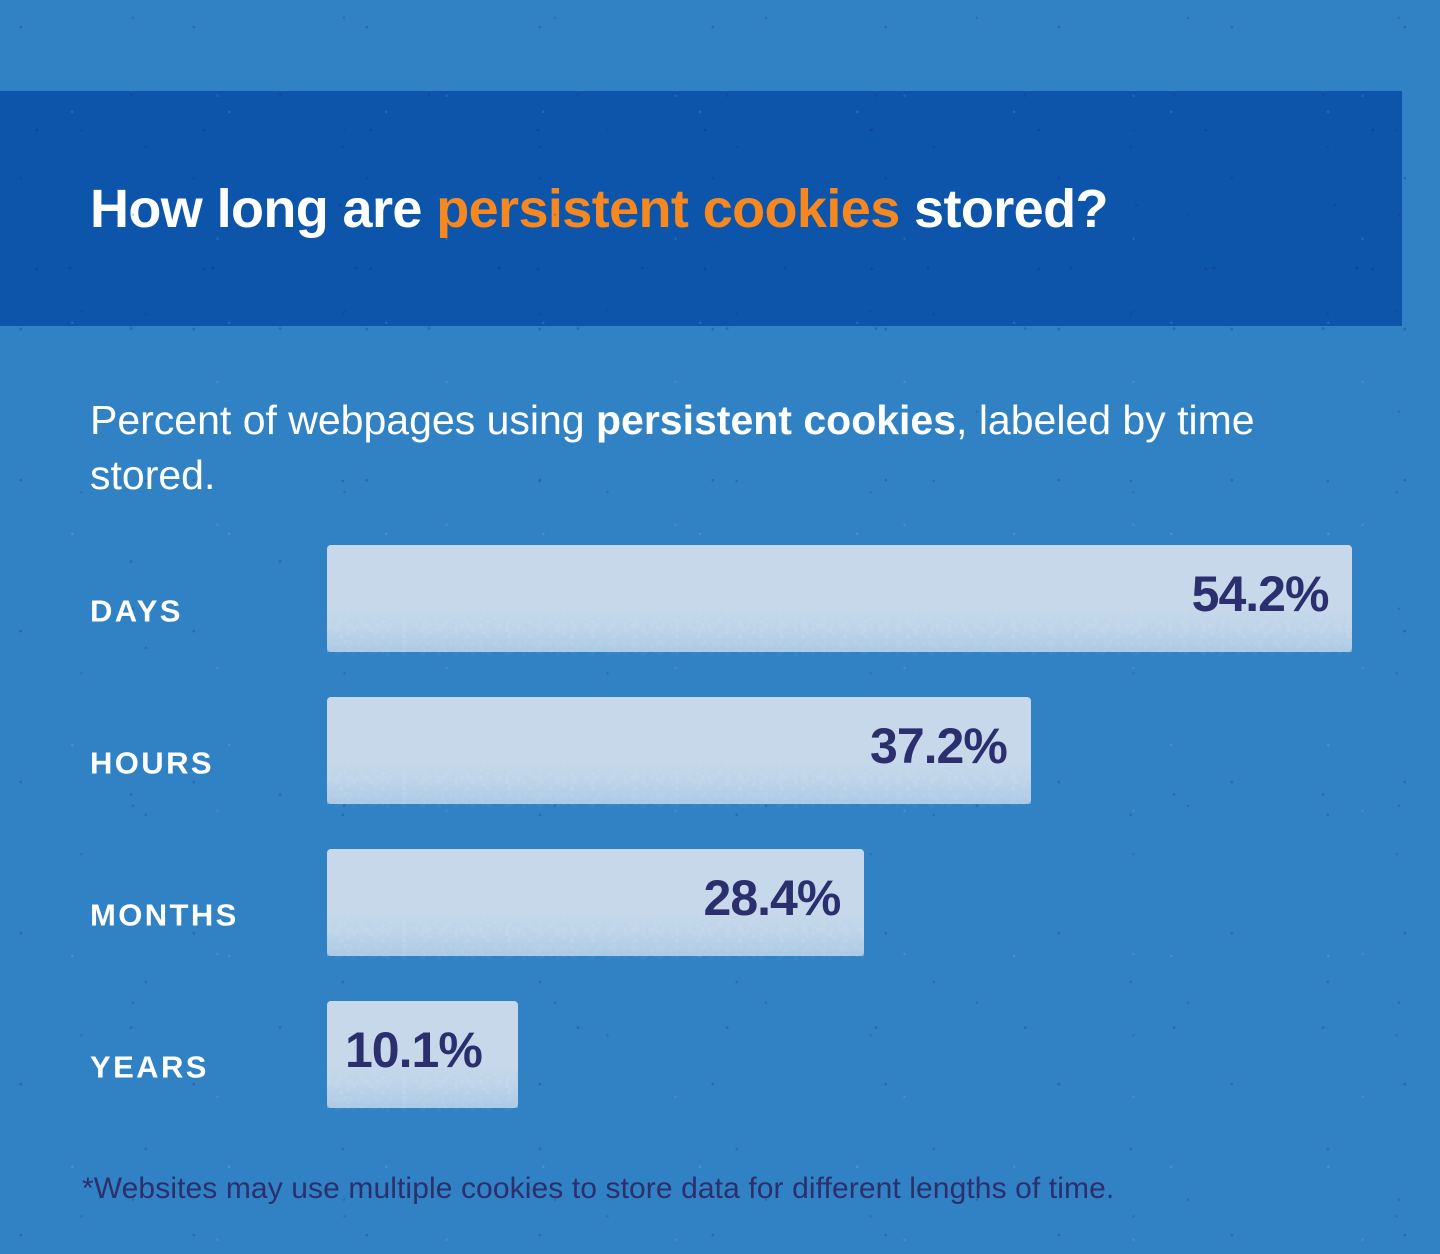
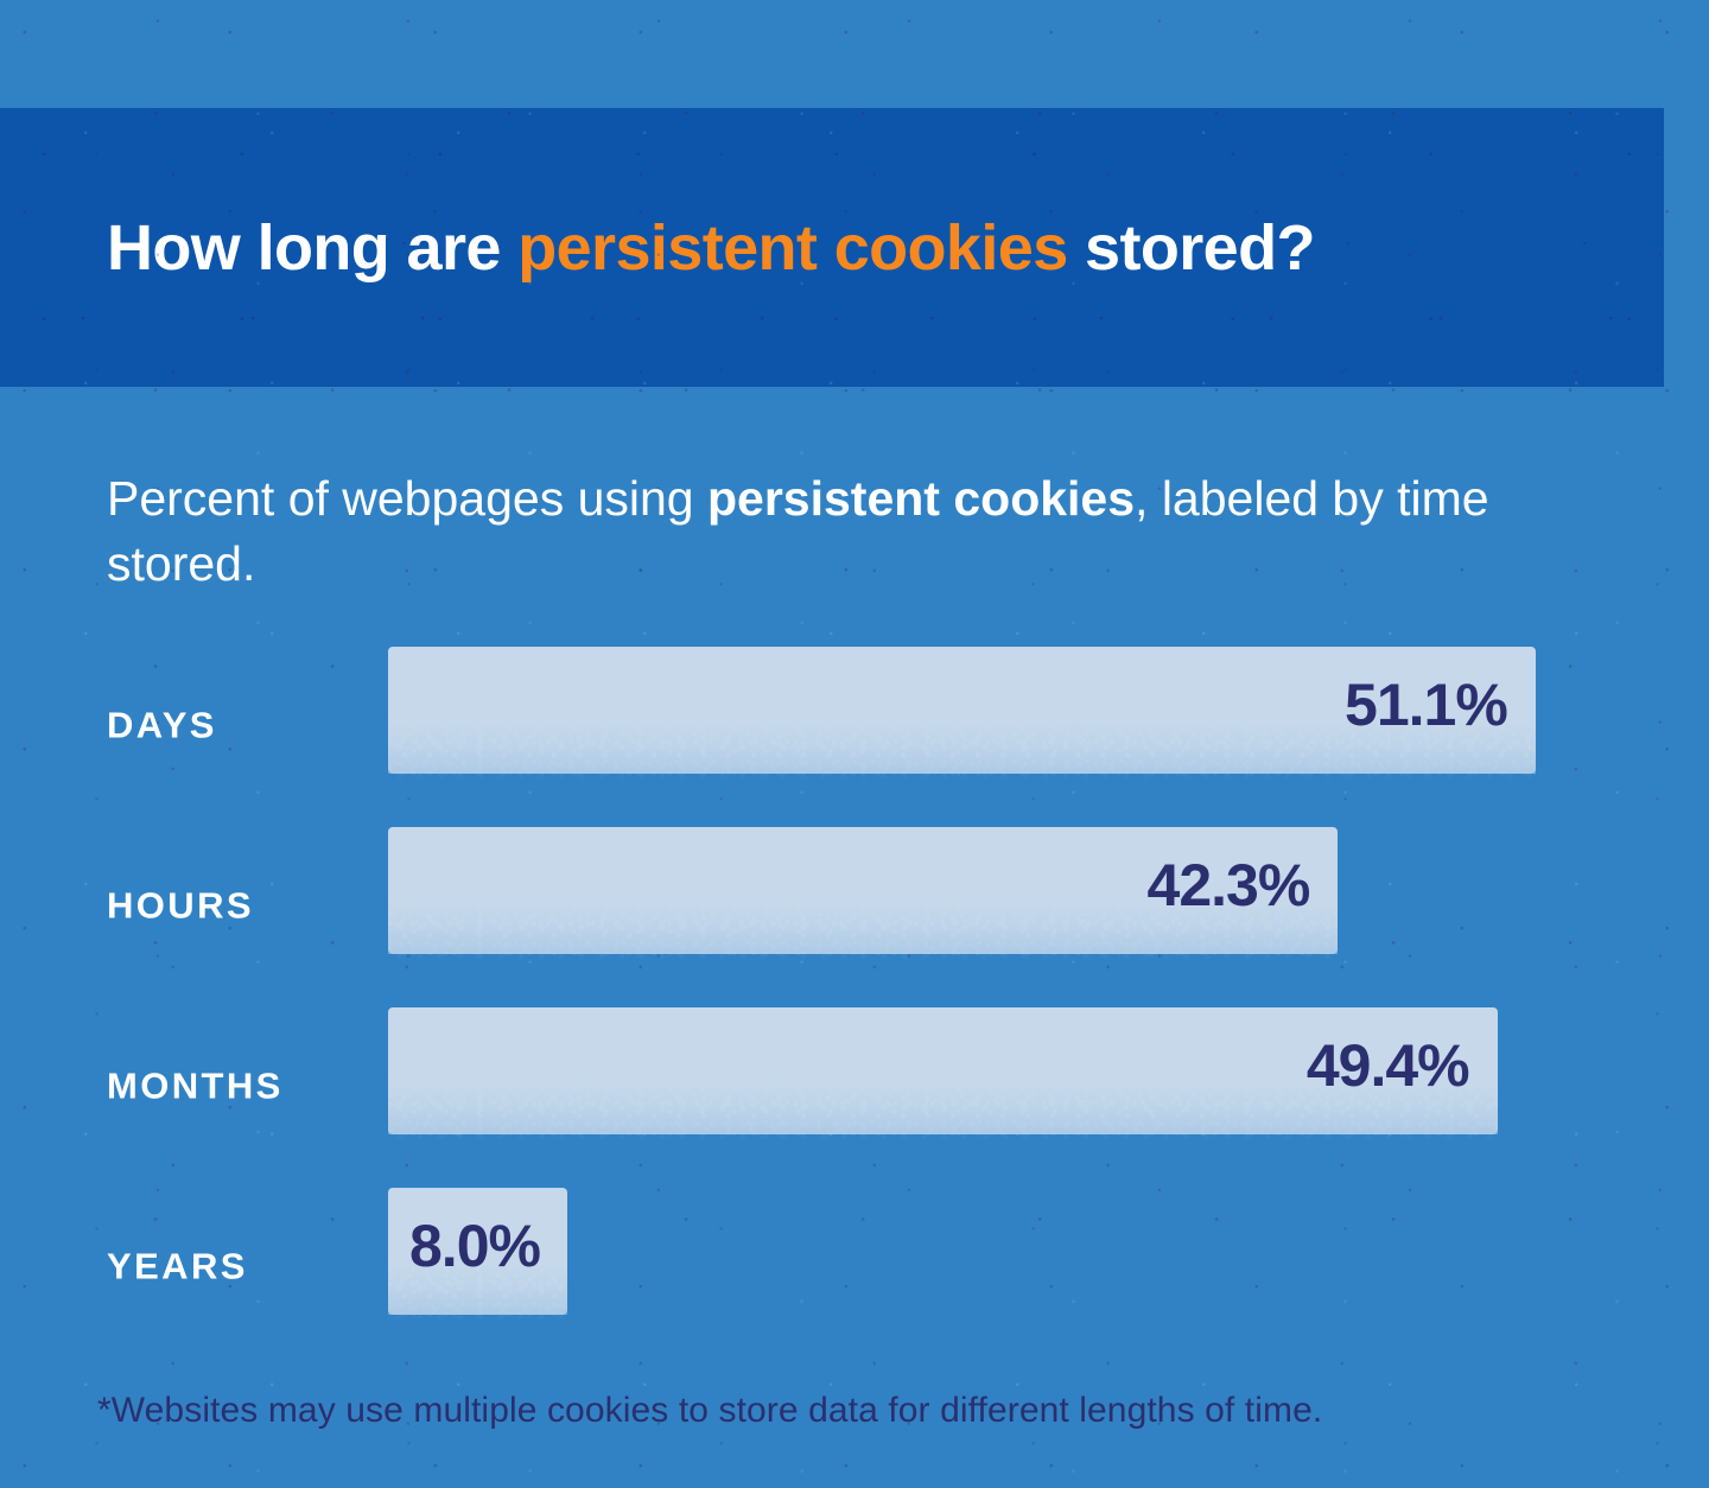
DAYS: 54.2% -> 51.1%
HOURS: 37.2% -> 42.3%
MONTHS: 28.4% -> 49.4%
YEARS: 10.1% -> 8.0%
